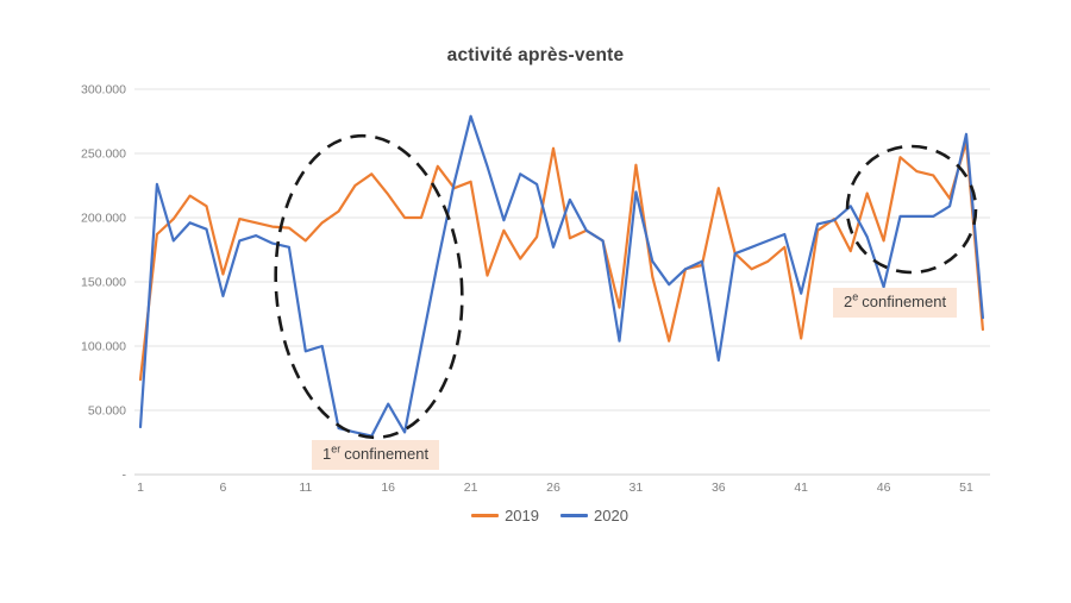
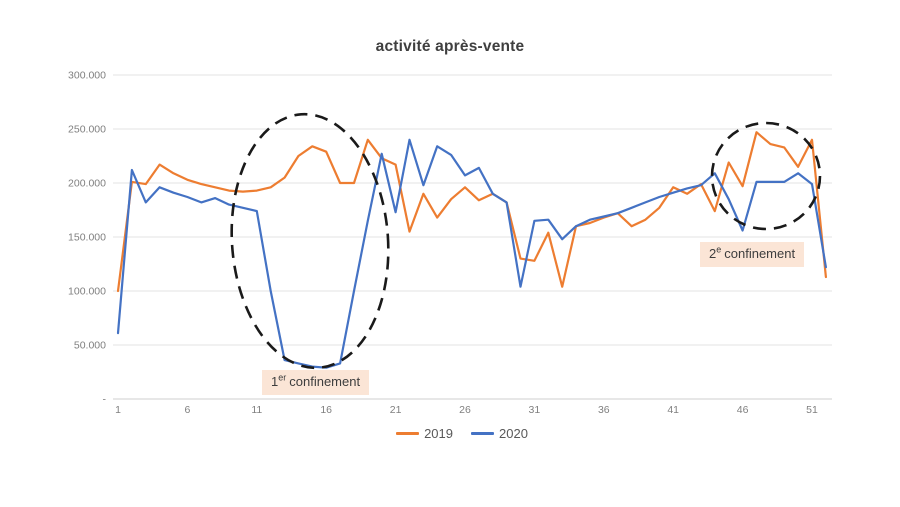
2019/1: 74000 -> 100000
2020/1: 37000 -> 61000
2019/2: 187000 -> 201000
2020/2: 226000 -> 212000
2019/6: 156000 -> 203000
2020/6: 139000 -> 187000
2019/11: 182000 -> 193000
2020/11: 96000 -> 174000
2019/16: 218000 -> 229000
2020/16: 55000 -> 29000
2019/21: 228000 -> 217000
2020/21: 279000 -> 173000
2019/26: 254000 -> 196000
2020/26: 177000 -> 207000
2019/31: 241000 -> 128000
2020/31: 220000 -> 165000
2019/36: 223000 -> 168000
2020/36: 89000 -> 169000
2019/41: 106000 -> 196000
2020/41: 141000 -> 191000
2019/46: 182000 -> 197000
2020/46: 146000 -> 156000
2019/51: 259000 -> 240000
2020/51: 265000 -> 199000
